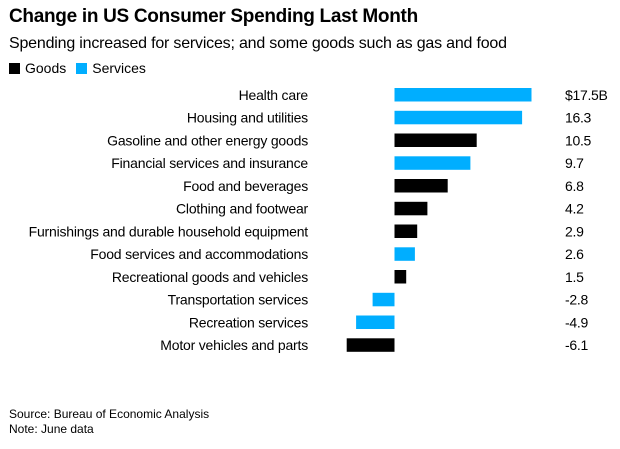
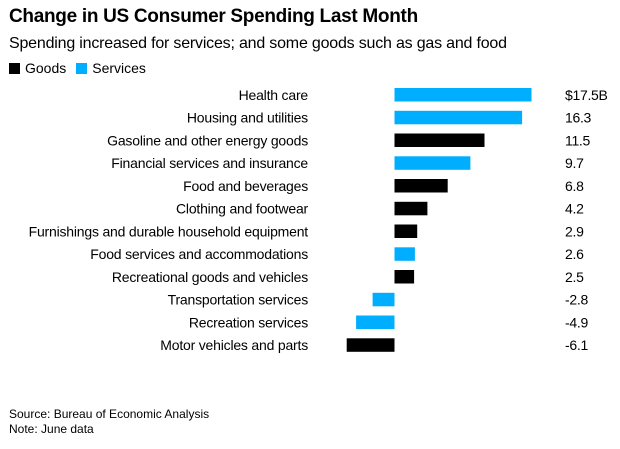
Gasoline and other energy goods: 10.5 -> 11.5
Recreational goods and vehicles: 1.5 -> 2.5
